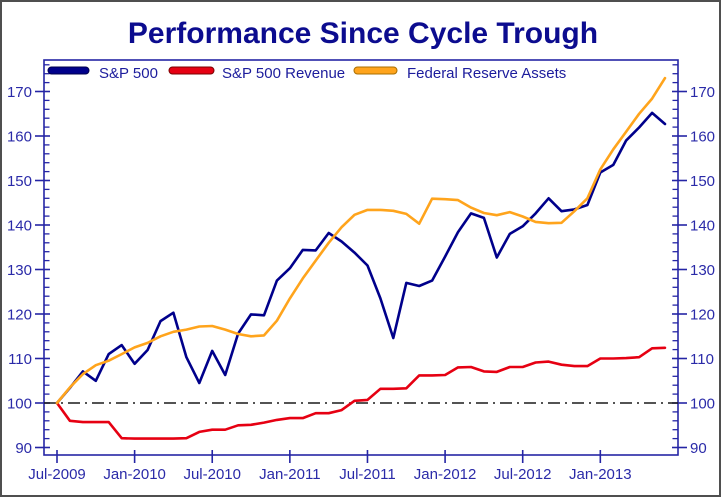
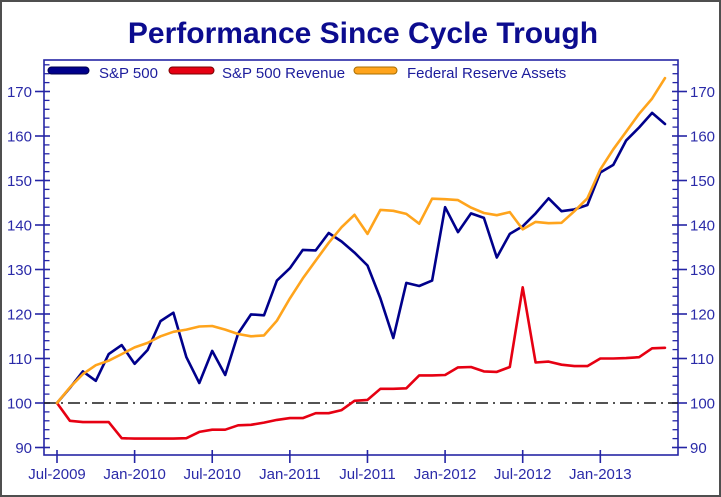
Federal Reserve Assets/Jul-2011: 143 -> 138
S&P 500/Jan-2012: 133 -> 144
S&P 500 Revenue/Jul-2012: 108 -> 126
Federal Reserve Assets/Jul-2012: 142 -> 139
